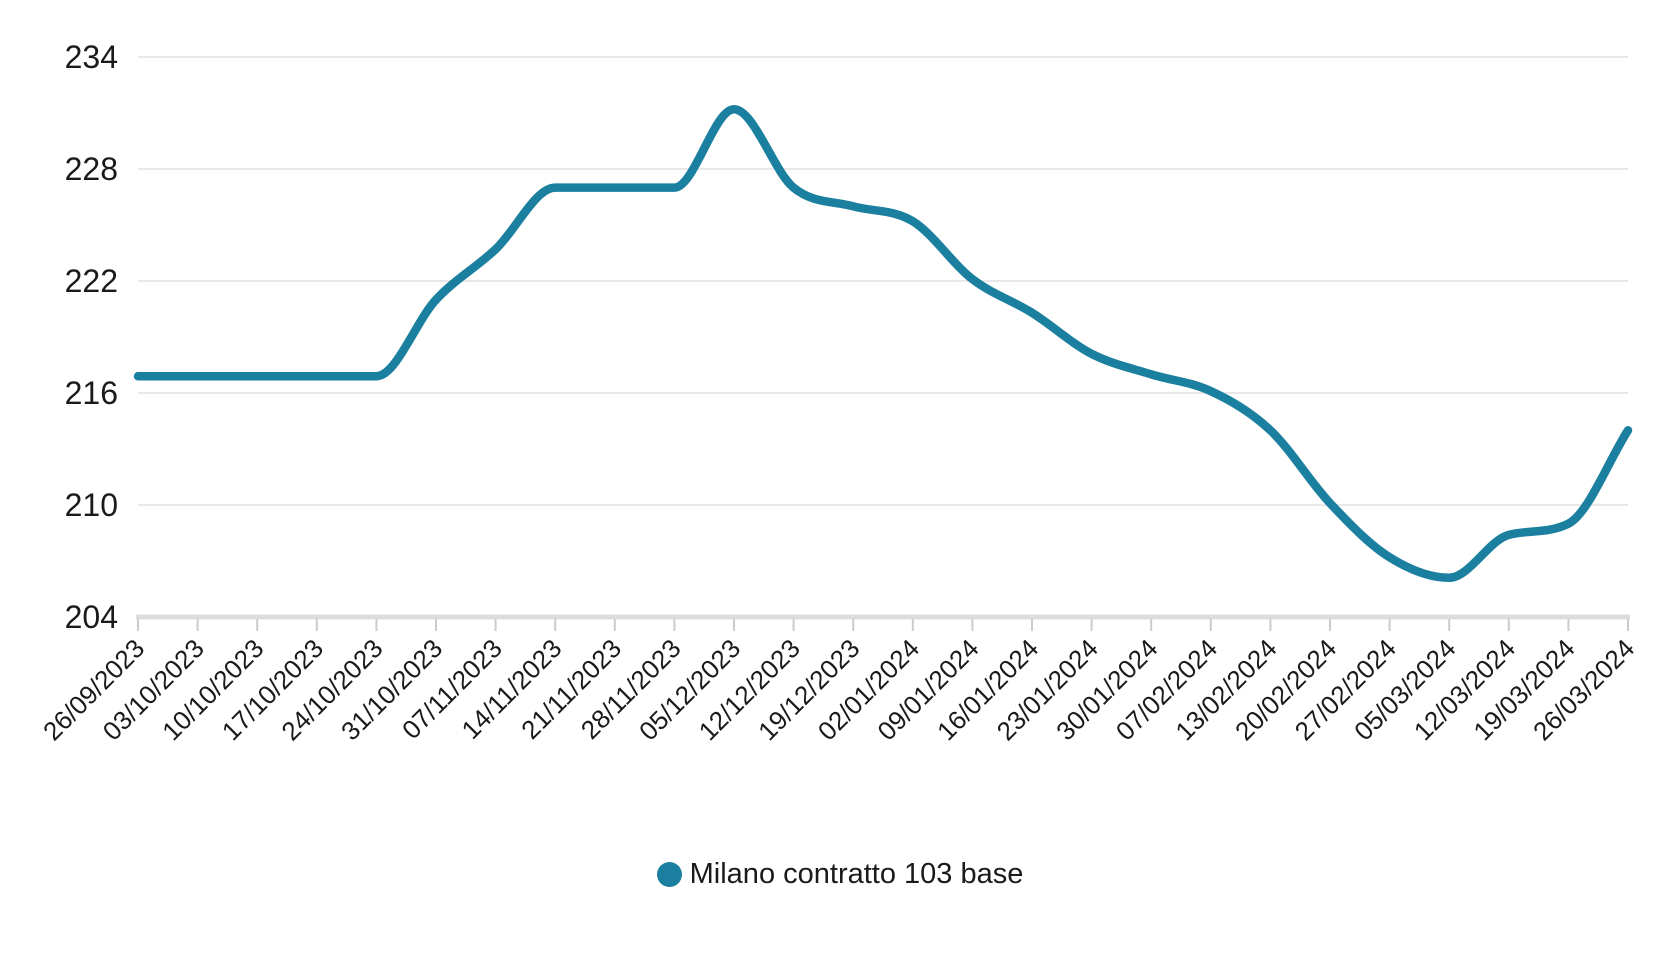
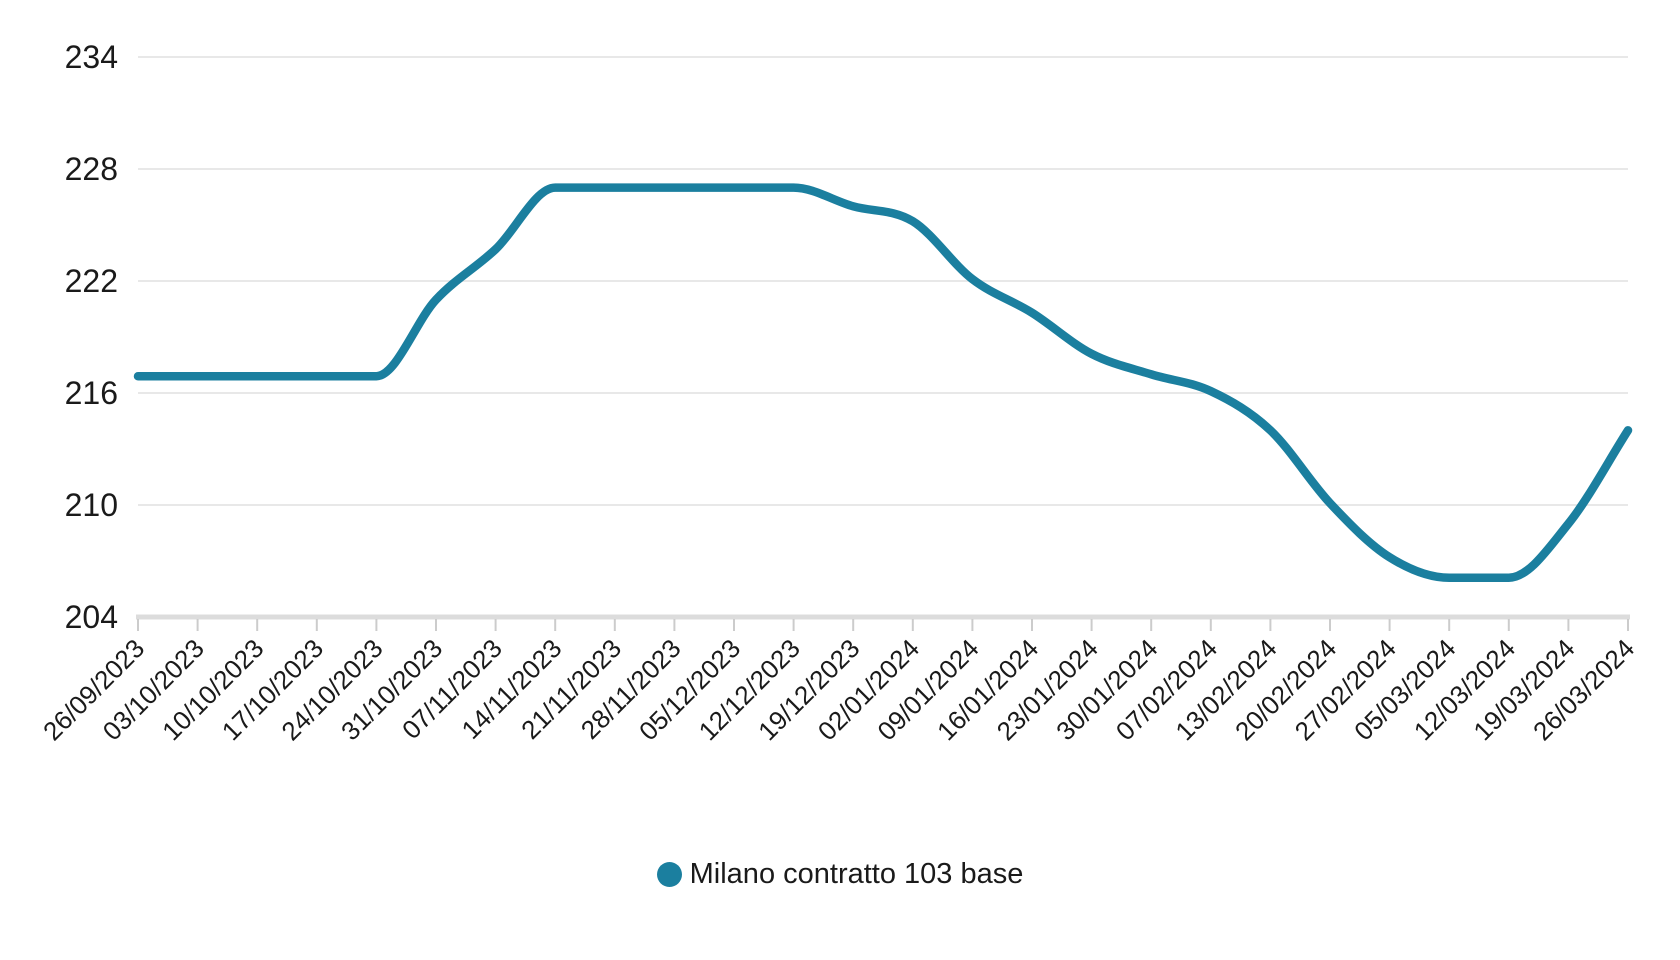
05/12/2023: 231.2 -> 227.0
12/03/2024: 208.4 -> 206.1
